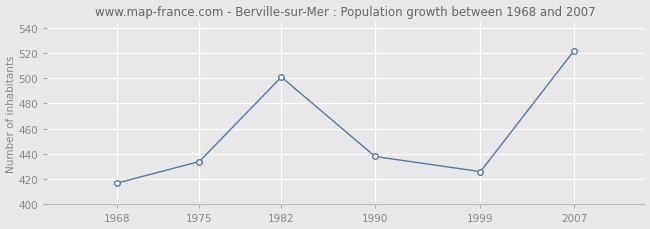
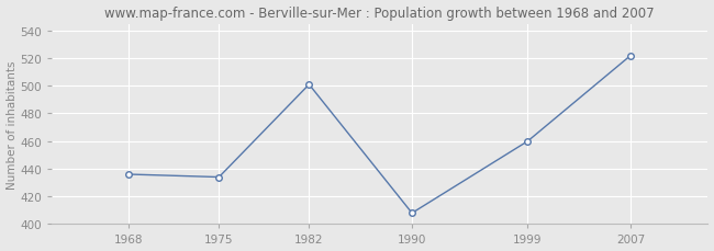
1968: 417 -> 436
1990: 438 -> 408
1999: 426 -> 460
